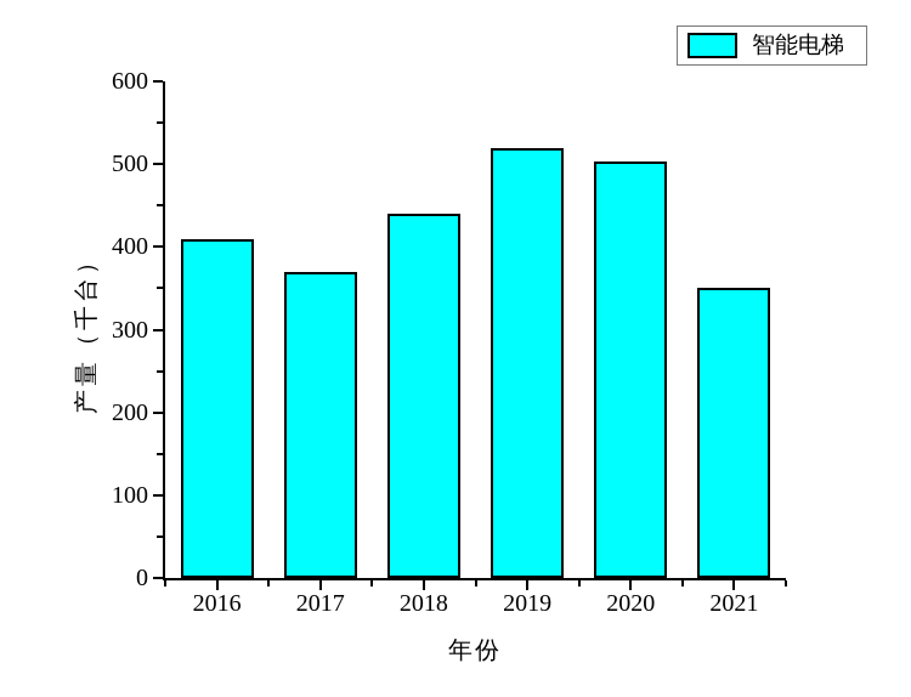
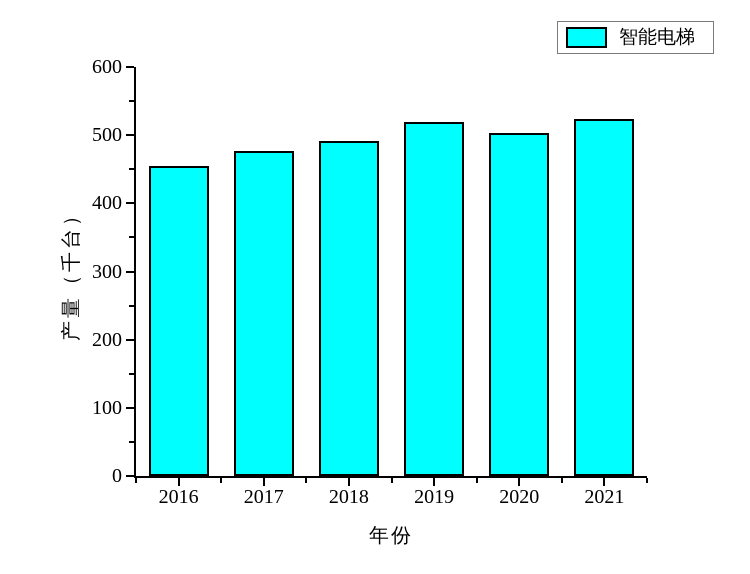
2016: 410 -> 460
2017: 370 -> 480
2018: 440 -> 490
2021: 350 -> 520
